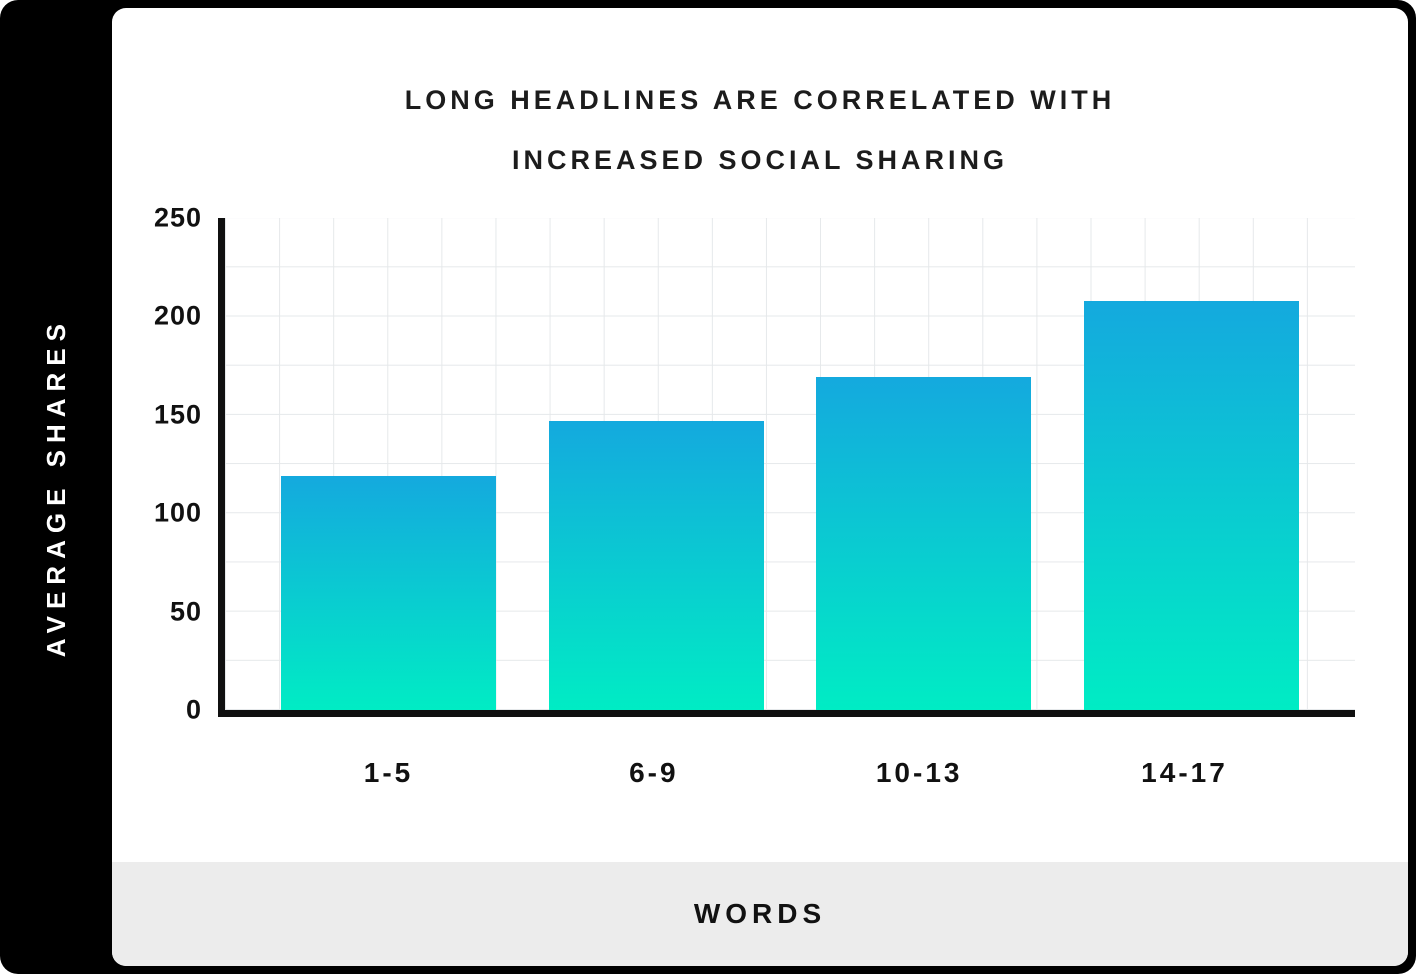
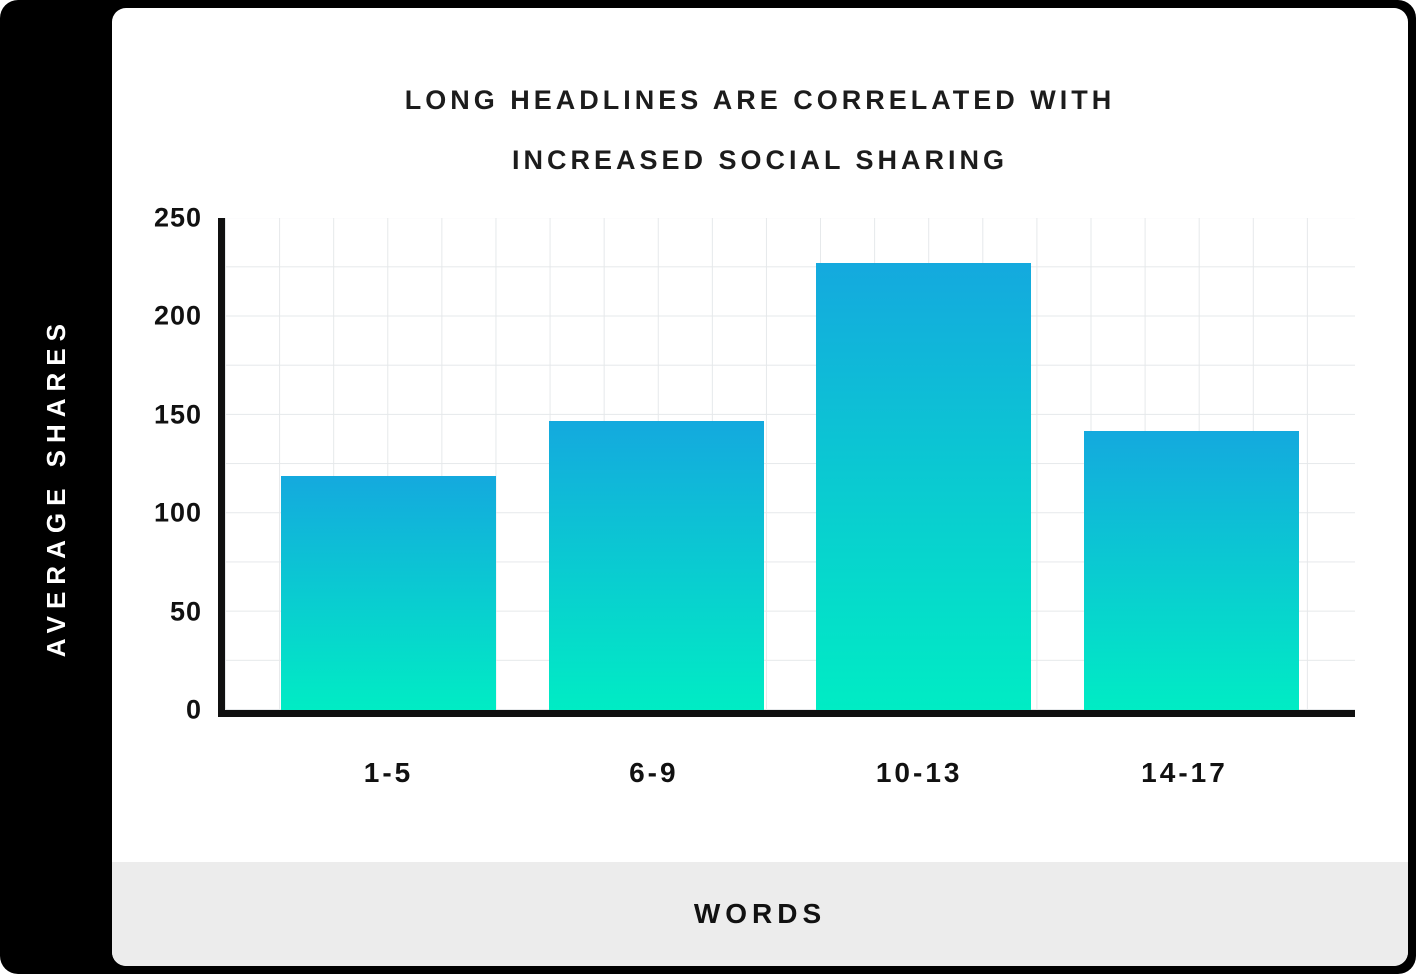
10-13: 169 -> 227
14-17: 208 -> 142
